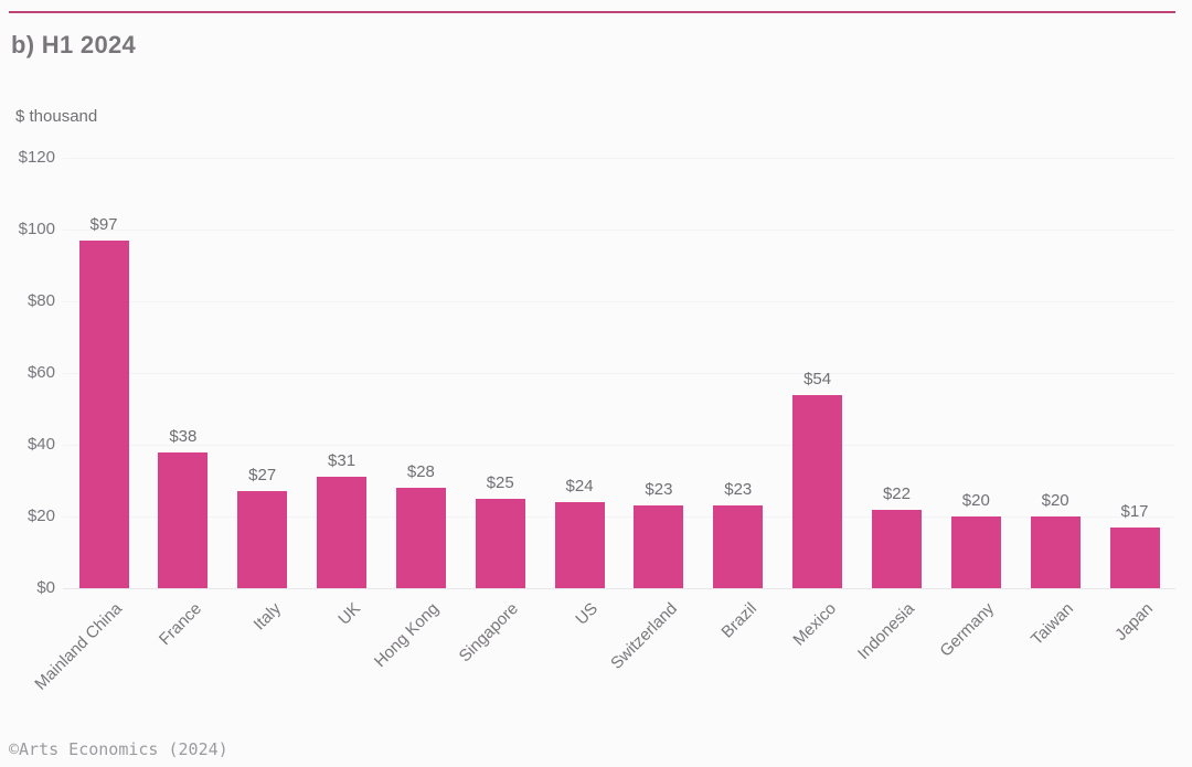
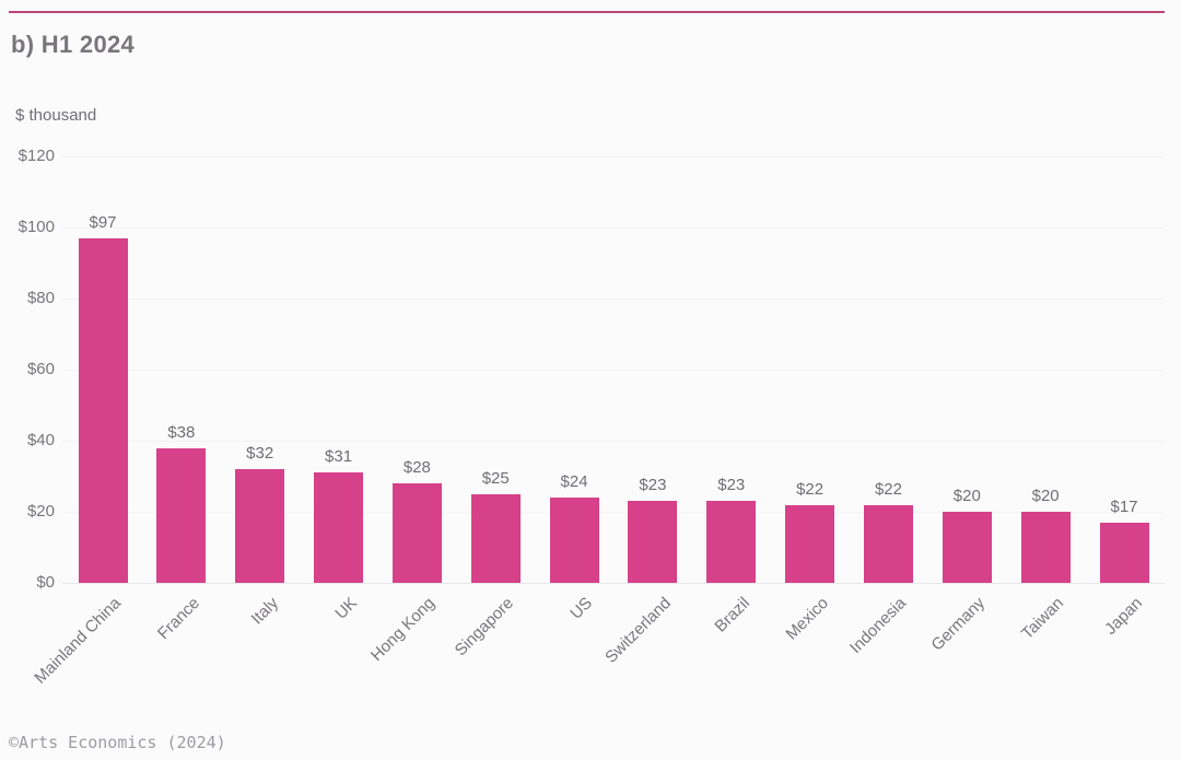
Italy: $27 -> $32
Mexico: $54 -> $22
